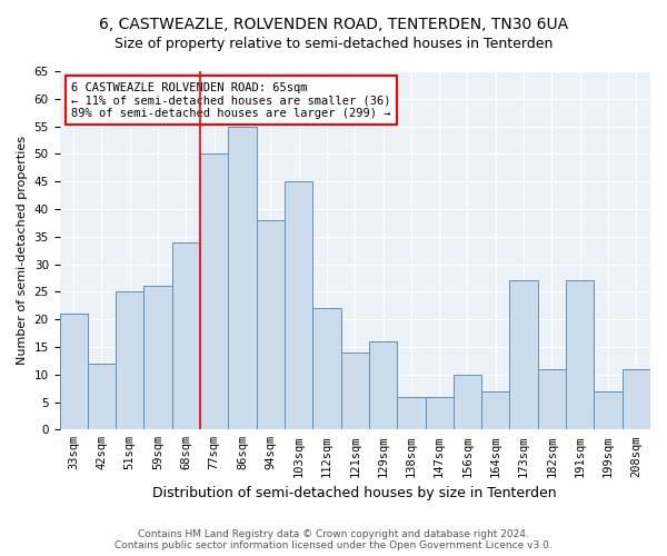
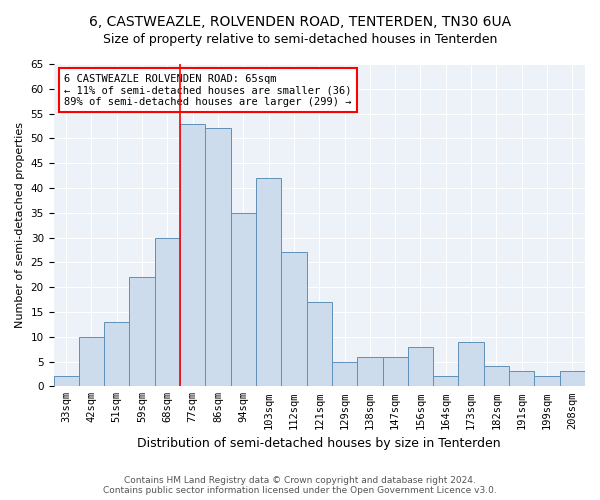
33sqm: 21 -> 2
42sqm: 12 -> 10
51sqm: 25 -> 13
59sqm: 26 -> 22
68sqm: 34 -> 30
77sqm: 50 -> 53
86sqm: 55 -> 52
94sqm: 38 -> 35
103sqm: 45 -> 42
112sqm: 22 -> 27
121sqm: 14 -> 17
129sqm: 16 -> 5
156sqm: 10 -> 8
164sqm: 7 -> 2
173sqm: 27 -> 9
182sqm: 11 -> 4
191sqm: 27 -> 3
199sqm: 7 -> 2
208sqm: 11 -> 3
